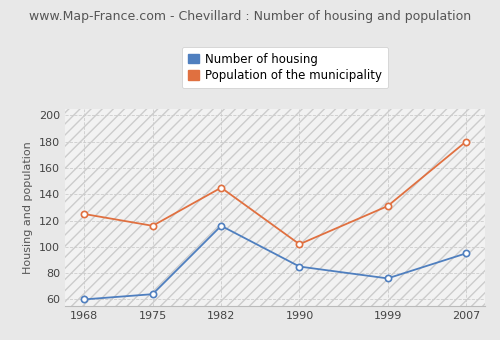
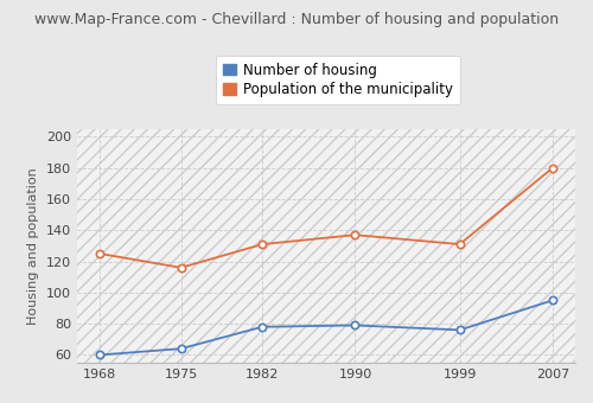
Number of housing/1982: 116 -> 78
Population of the municipality/1982: 145 -> 131
Number of housing/1990: 85 -> 79
Population of the municipality/1990: 102 -> 137
